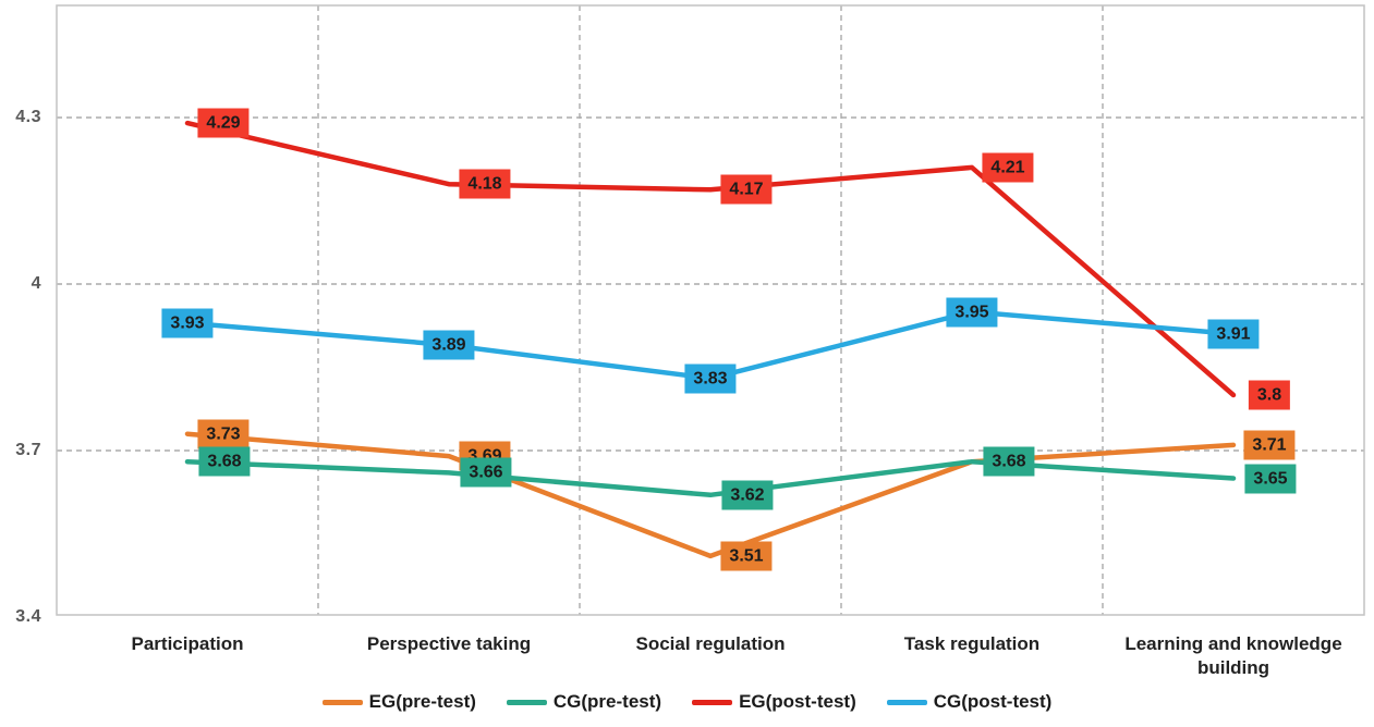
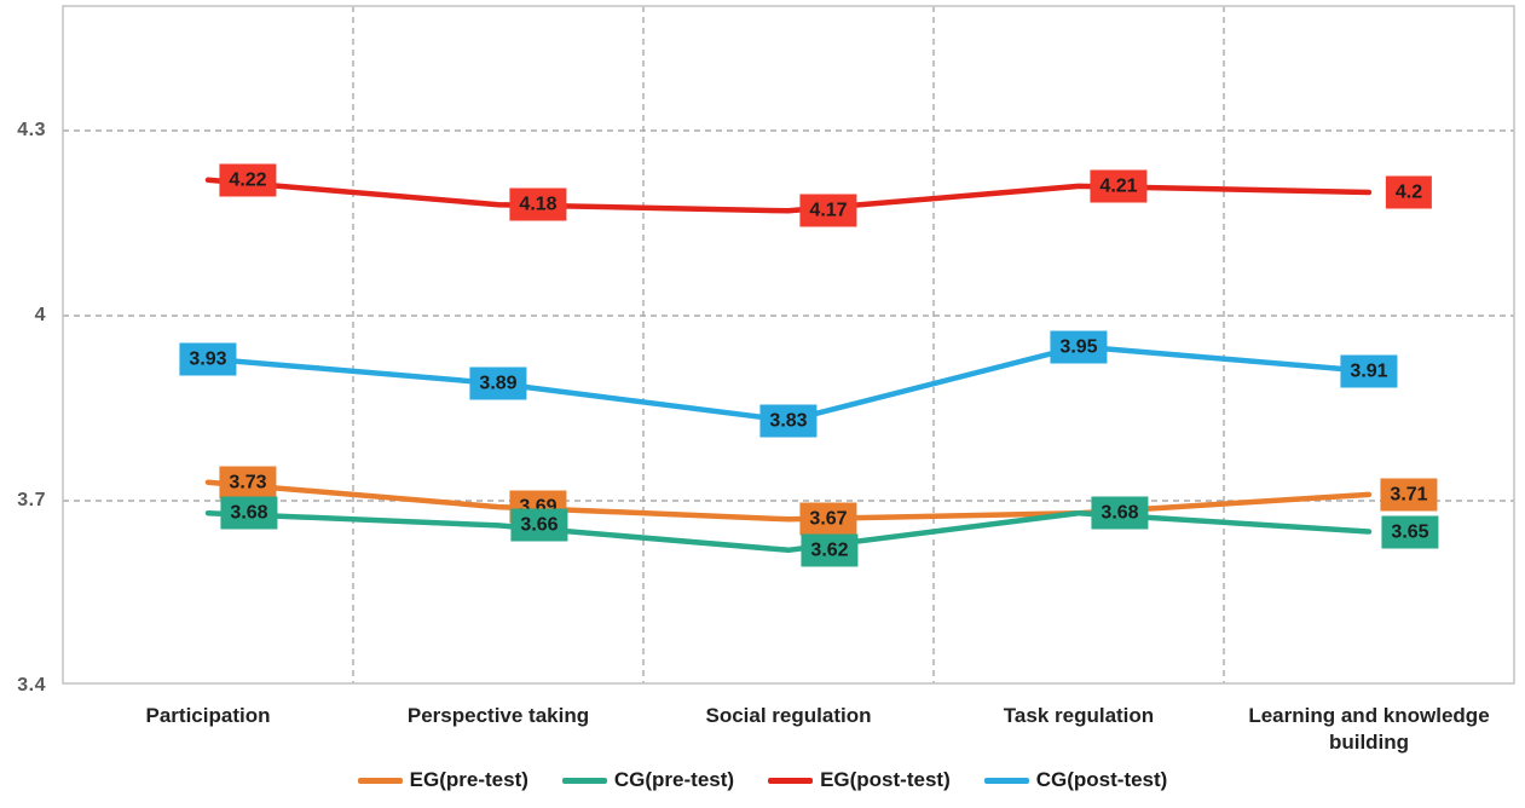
EG(post-test)/Participation: 4.29 -> 4.22
EG(pre-test)/Social regulation: 3.51 -> 3.67
EG(post-test)/Learning and knowledge building: 3.8 -> 4.2
